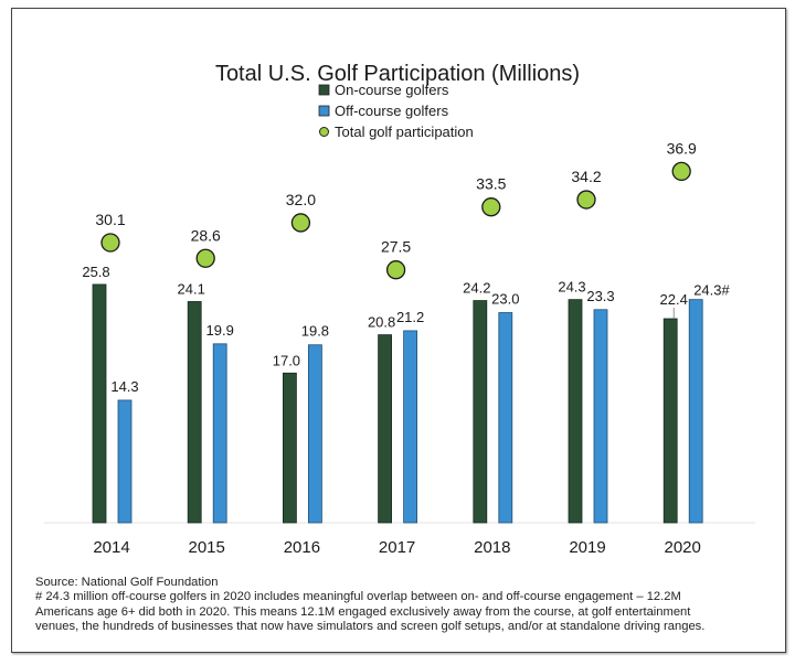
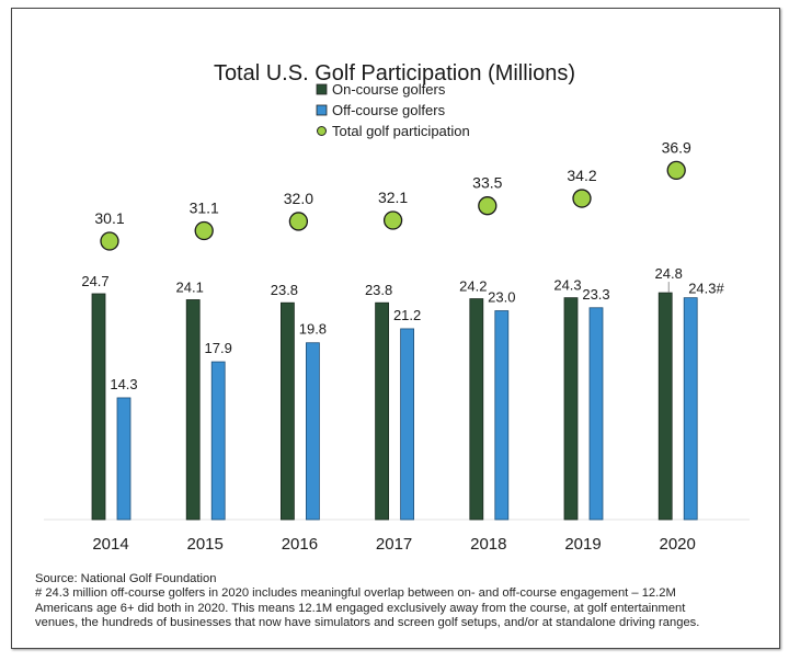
On-course golfers/2014: 25.8 -> 24.7
Off-course golfers/2015: 19.9 -> 17.9
Total golf participation/2015: 28.6 -> 31.1
On-course golfers/2016: 17.0 -> 23.8
On-course golfers/2017: 20.8 -> 23.8
Total golf participation/2017: 27.5 -> 32.1
On-course golfers/2020: 22.4 -> 24.8
